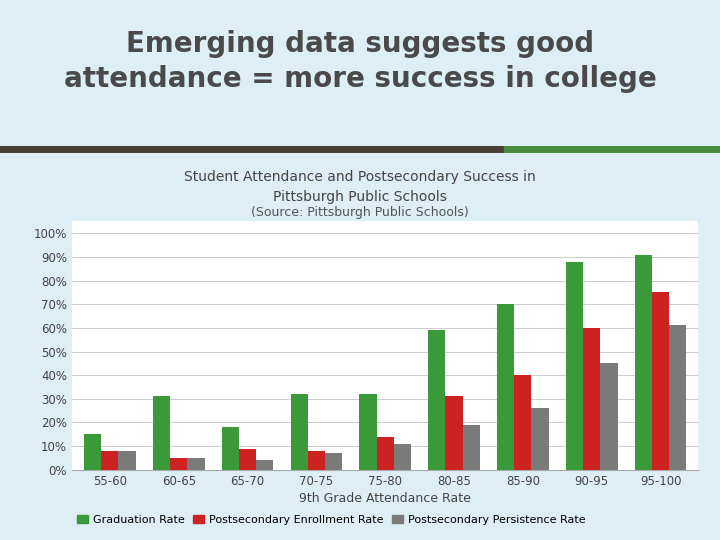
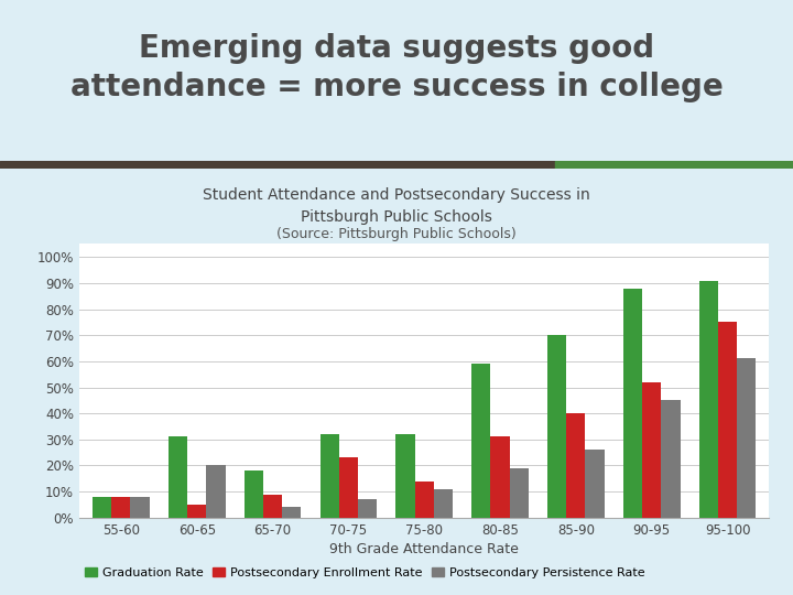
Graduation Rate/55-60: 15% -> 8%
Postsecondary Persistence Rate/60-65: 5% -> 20%
Postsecondary Enrollment Rate/70-75: 8% -> 23%
Postsecondary Enrollment Rate/90-95: 60% -> 52%
